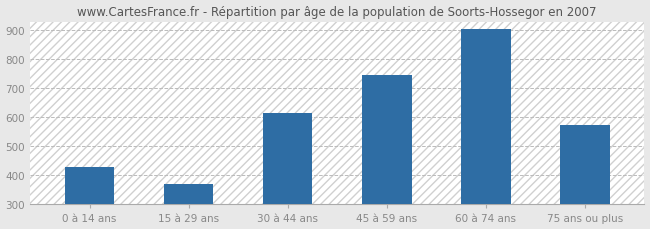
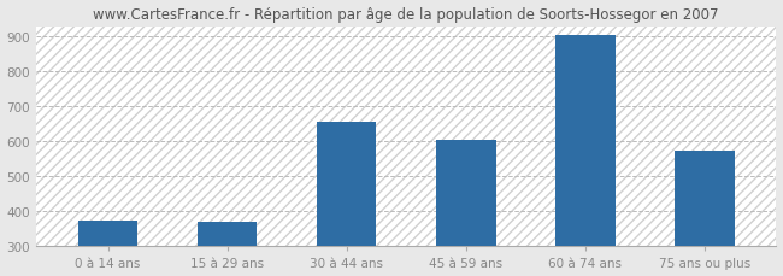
0 à 14 ans: 430 -> 375
30 à 44 ans: 615 -> 655
45 à 59 ans: 745 -> 605
